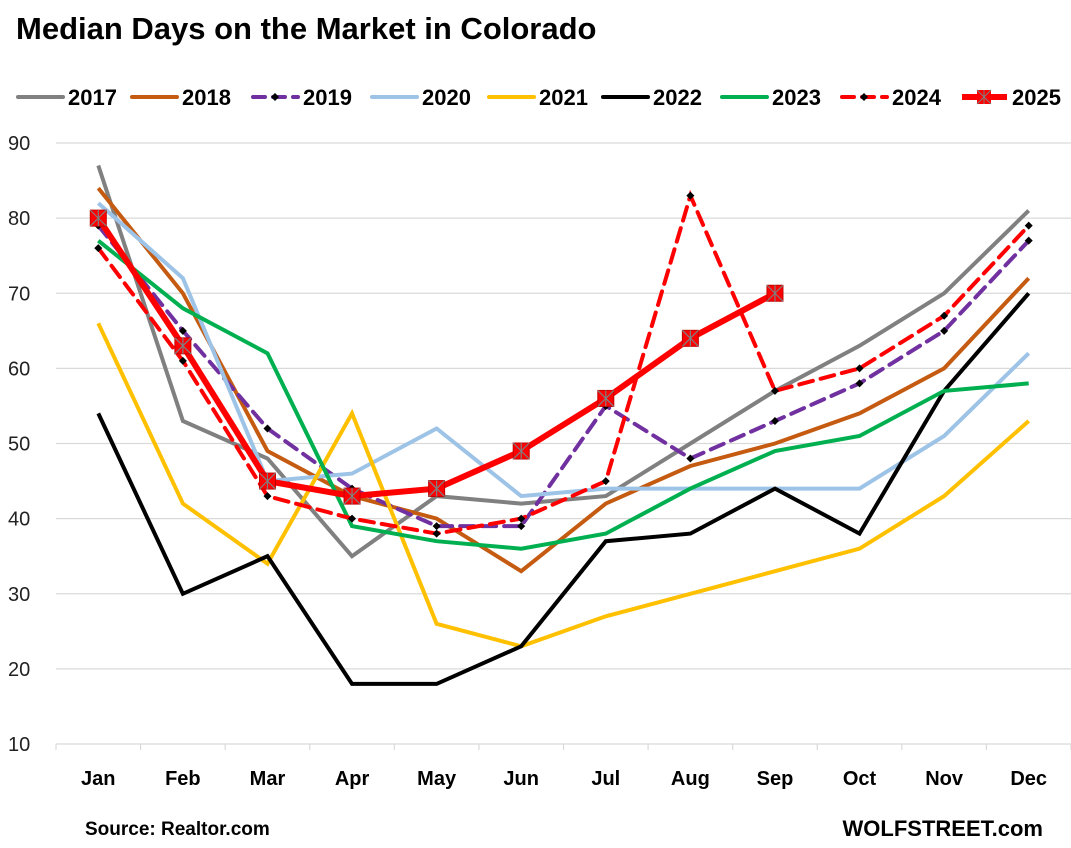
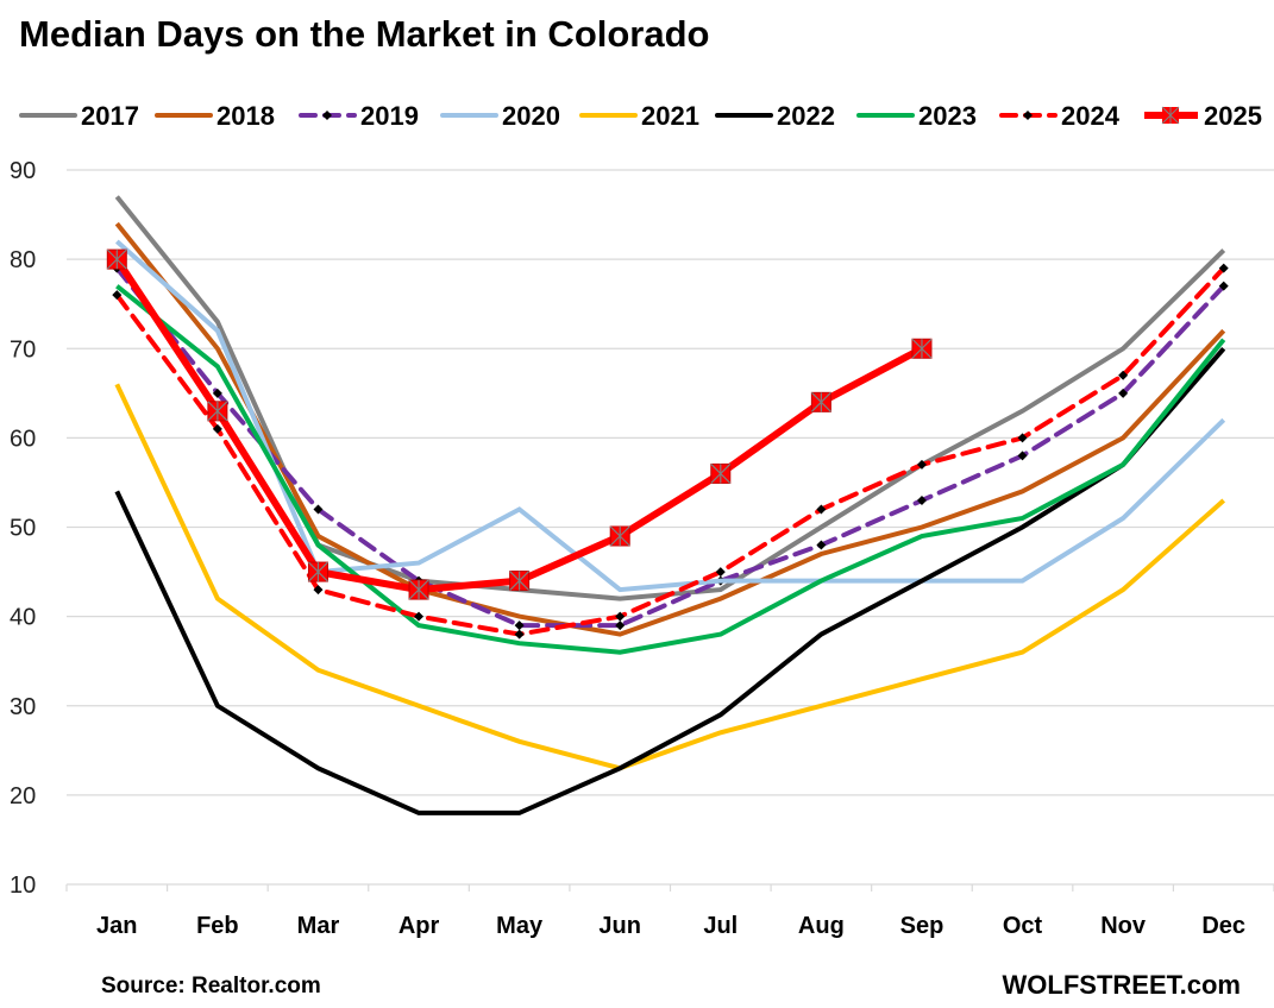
2017/Feb: 53 -> 73
2022/Mar: 35 -> 23
2023/Mar: 62 -> 48
2017/Apr: 35 -> 44
2021/Apr: 54 -> 30
2018/Jun: 33 -> 38
2019/Jul: 55 -> 44
2022/Jul: 37 -> 29
2024/Aug: 83 -> 52
2022/Oct: 38 -> 50
2023/Dec: 58 -> 71
